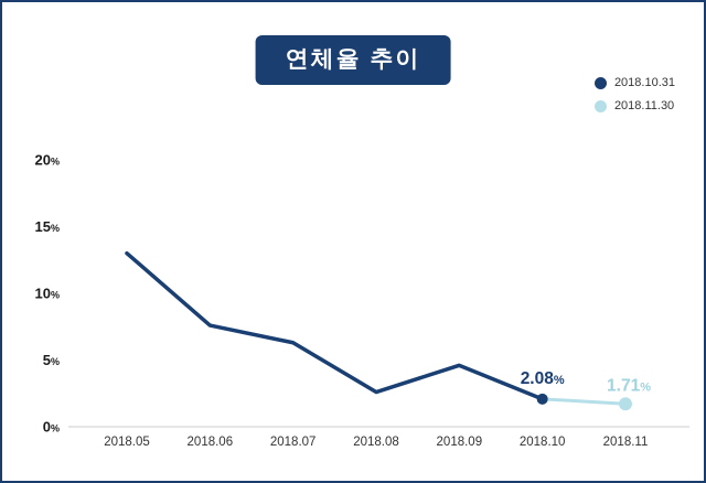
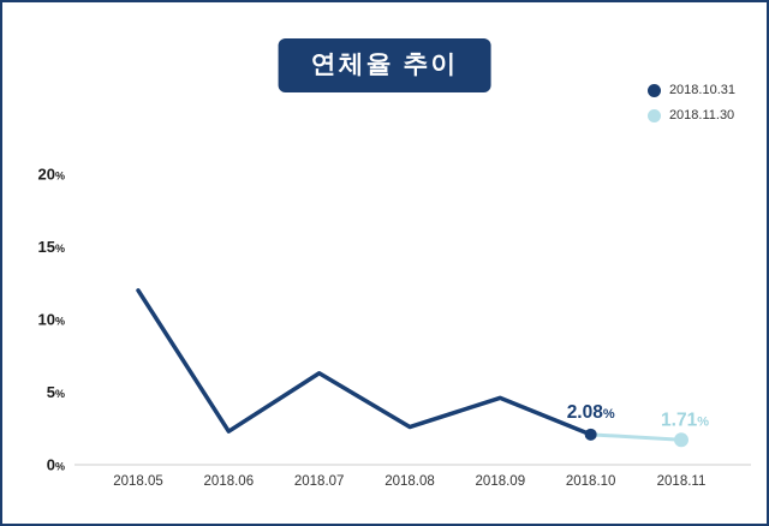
2018.10.31/2018.05: 13.0 -> 12.0
2018.10.31/2018.06: 7.6 -> 2.3
